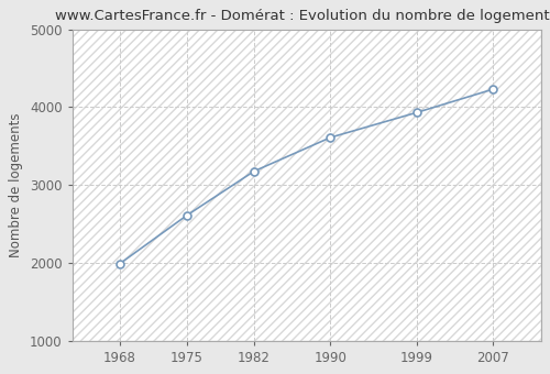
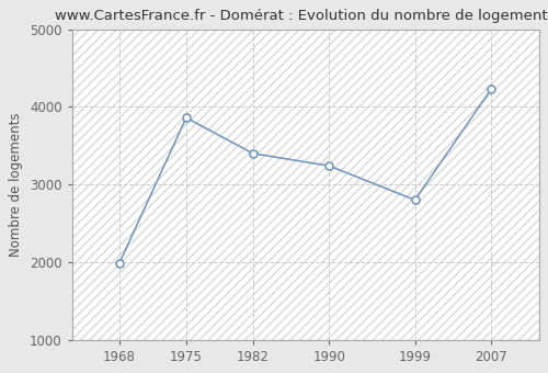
1975: 2610 -> 3860
1982: 3180 -> 3400
1990: 3610 -> 3240
1999: 3930 -> 2800
